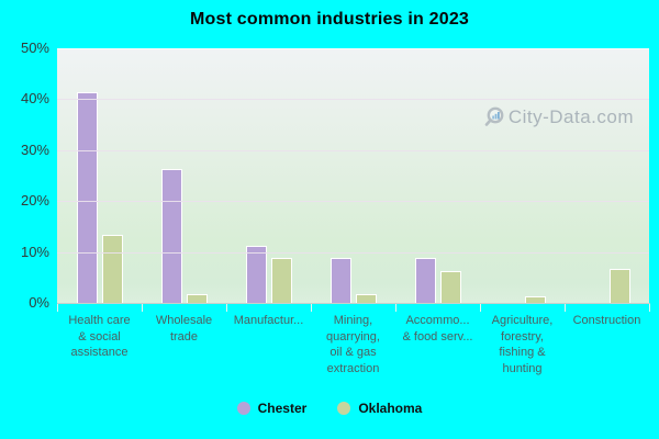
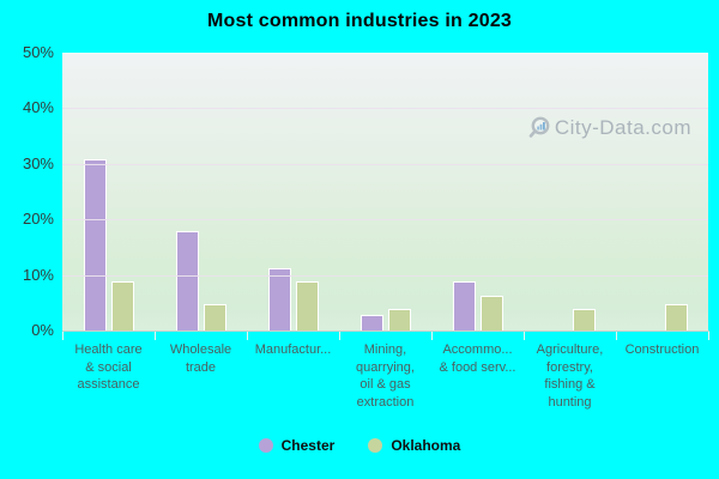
Chester/Health care & social assistance: 42% -> 31%
Oklahoma/Health care & social assistance: 14% -> 9%
Chester/Wholesale trade: 26% -> 18%
Oklahoma/Wholesale trade: 2% -> 5%
Chester/Mining, quarrying, oil & gas extraction: 9% -> 3%
Oklahoma/Mining, quarrying, oil & gas extraction: 2% -> 4%
Oklahoma/Agriculture, forestry, fishing & hunting: 2% -> 4%
Oklahoma/Construction: 7% -> 5%
